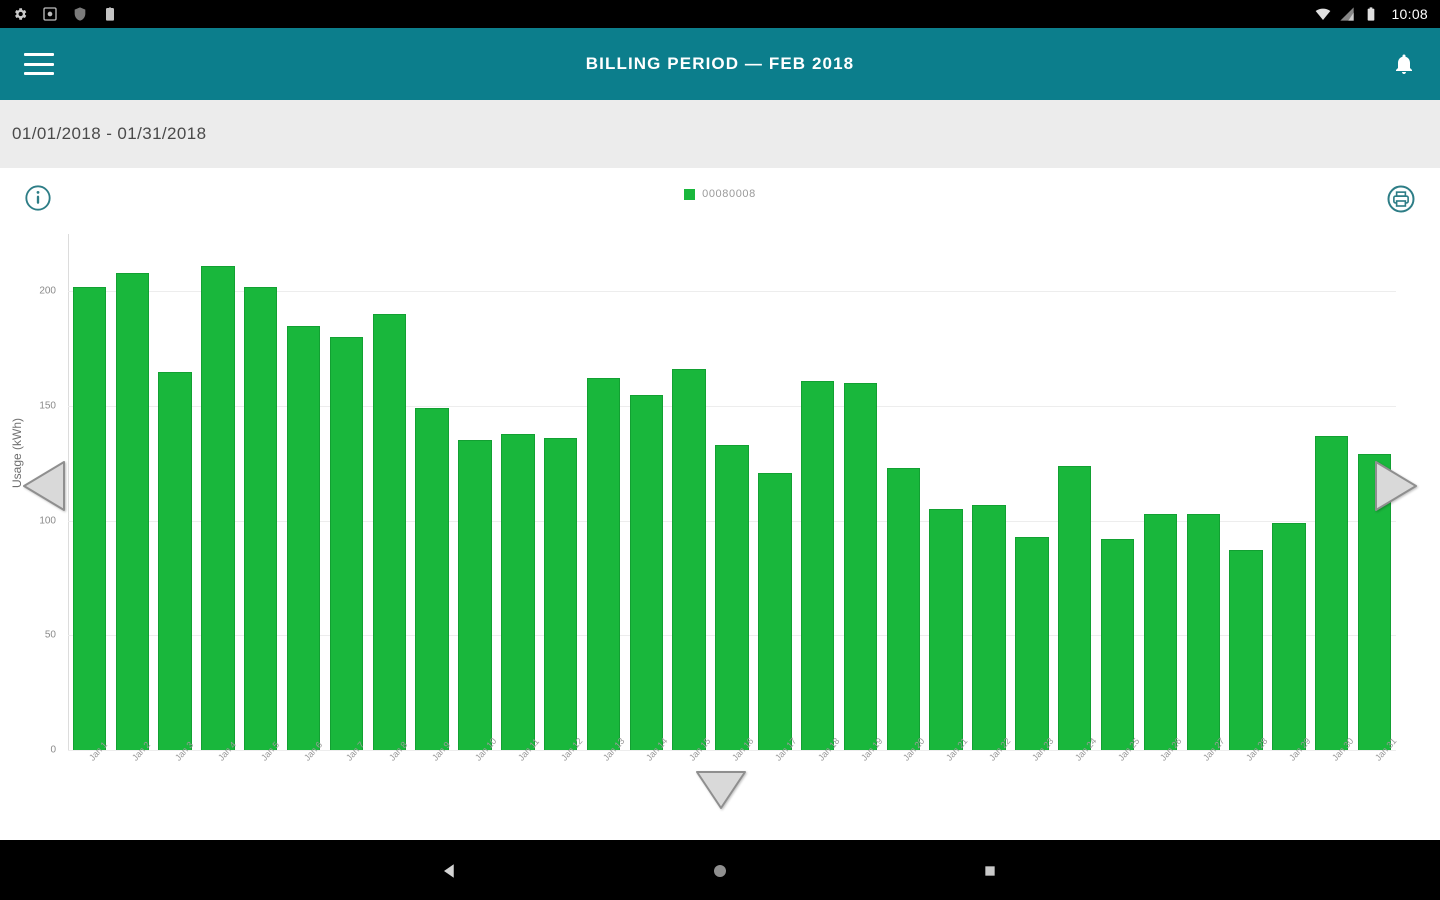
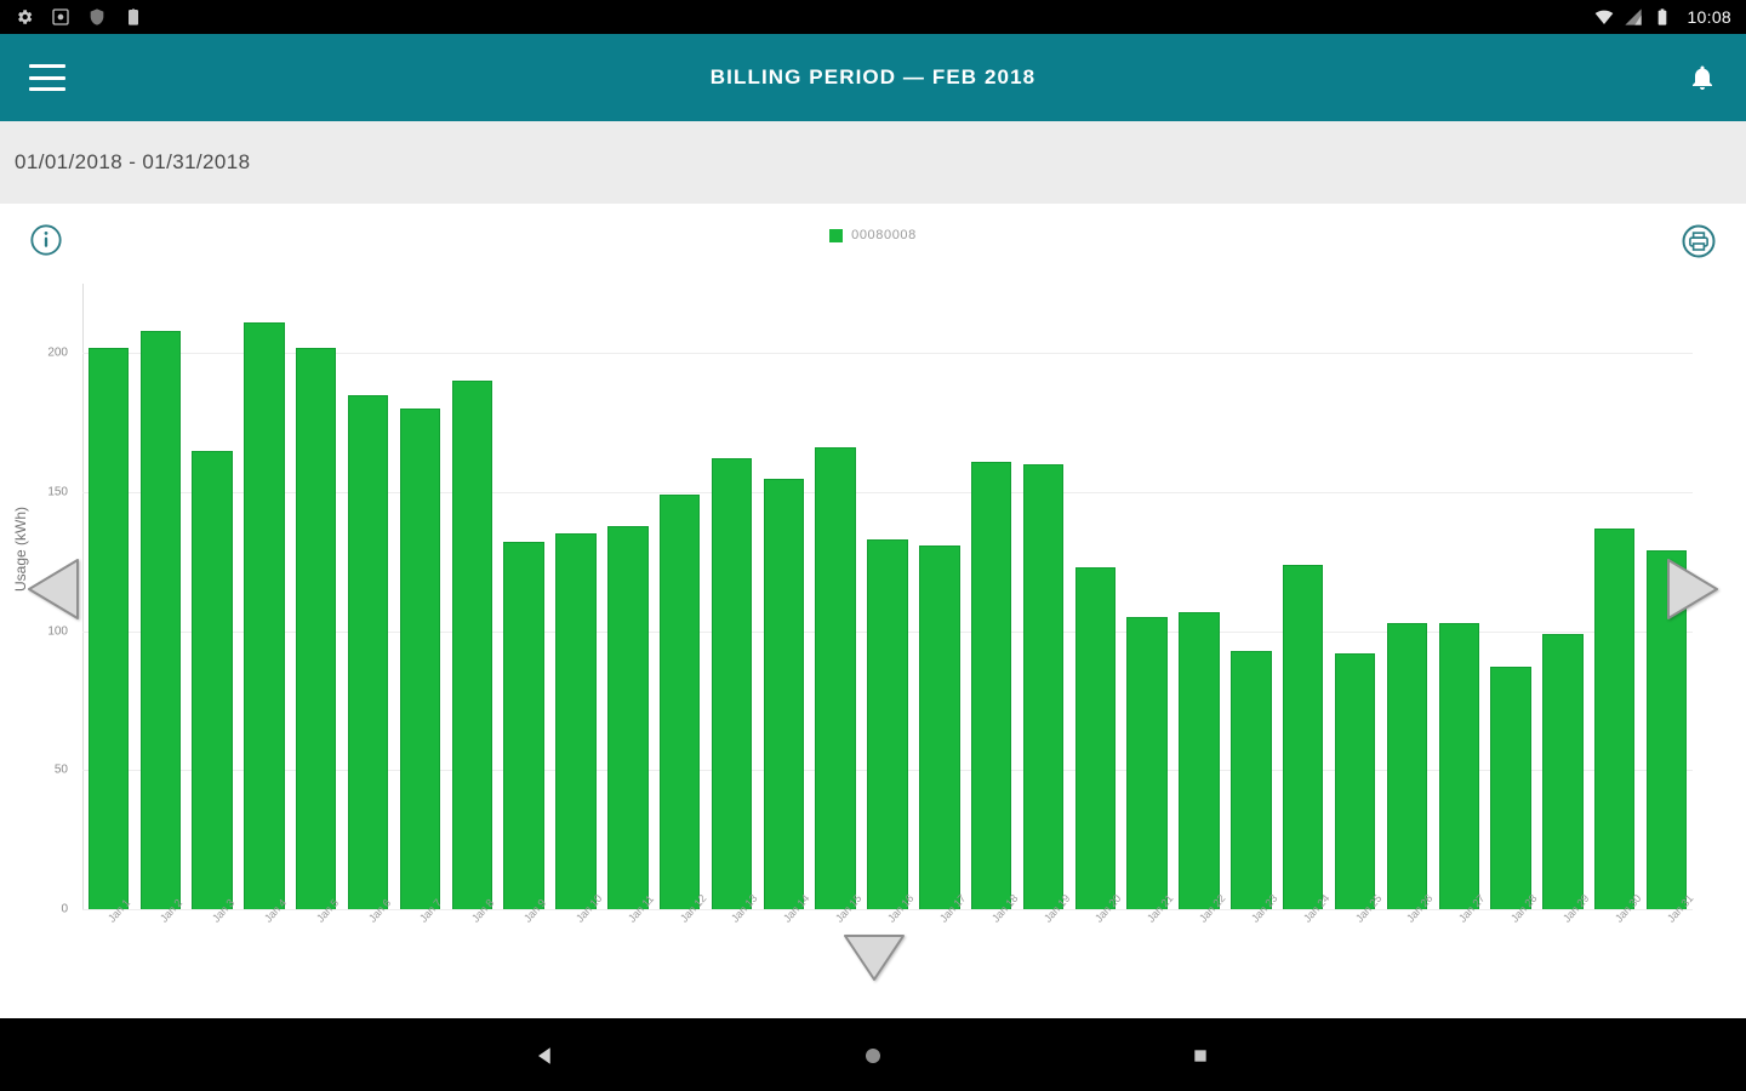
Jan 9: 149 -> 132
Jan 12: 136 -> 149
Jan 17: 121 -> 131
